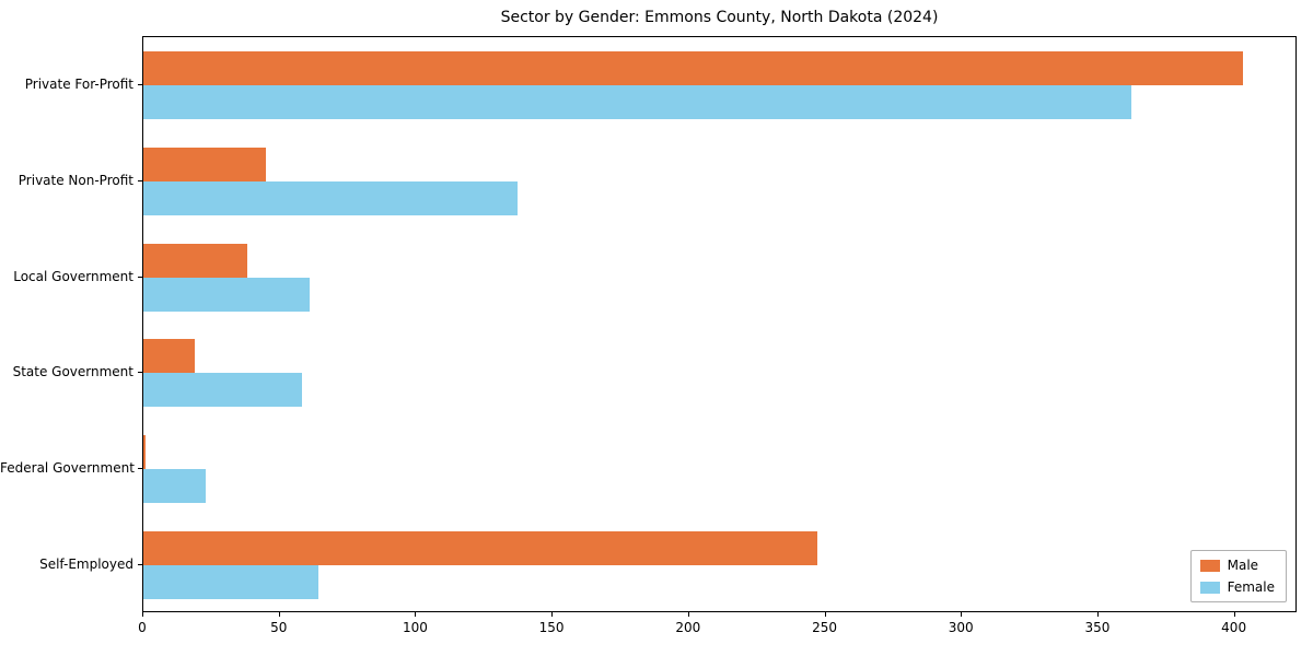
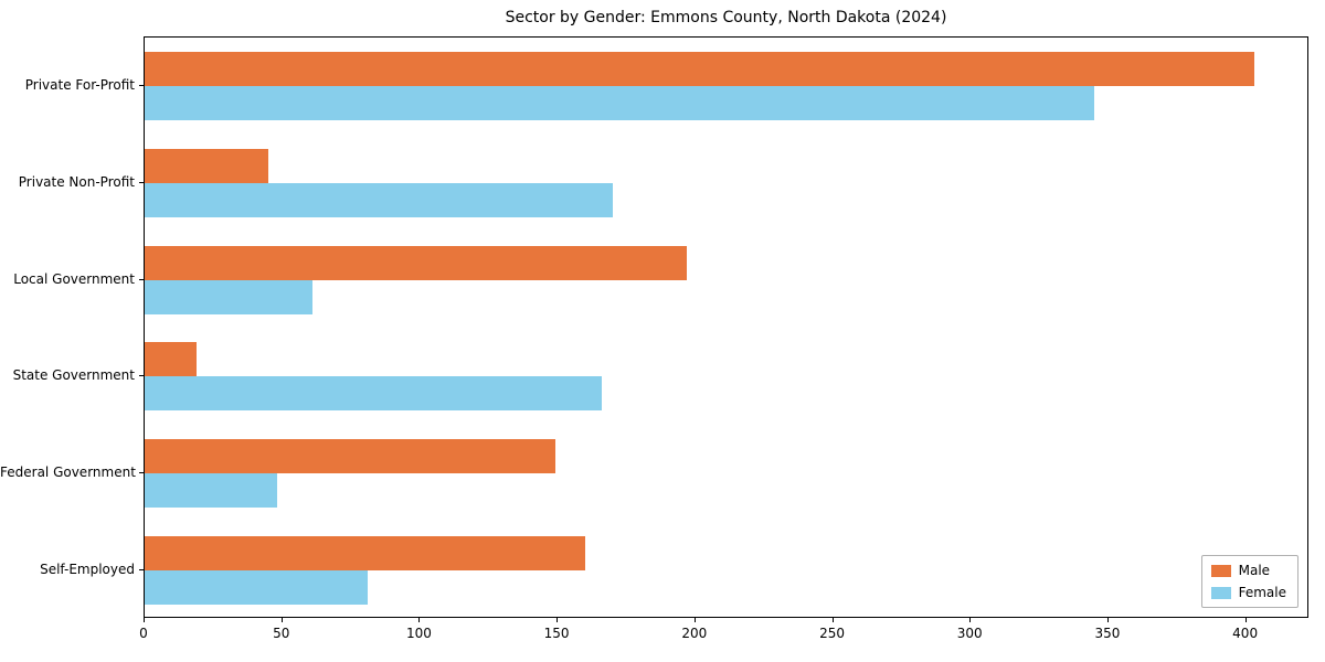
Female/Private For-Profit: 362 -> 345
Female/Private Non-Profit: 137 -> 170
Male/Local Government: 38 -> 197
Female/State Government: 58 -> 166
Male/Federal Government: 1 -> 149
Female/Federal Government: 23 -> 48
Male/Self-Employed: 247 -> 160
Female/Self-Employed: 64 -> 81
